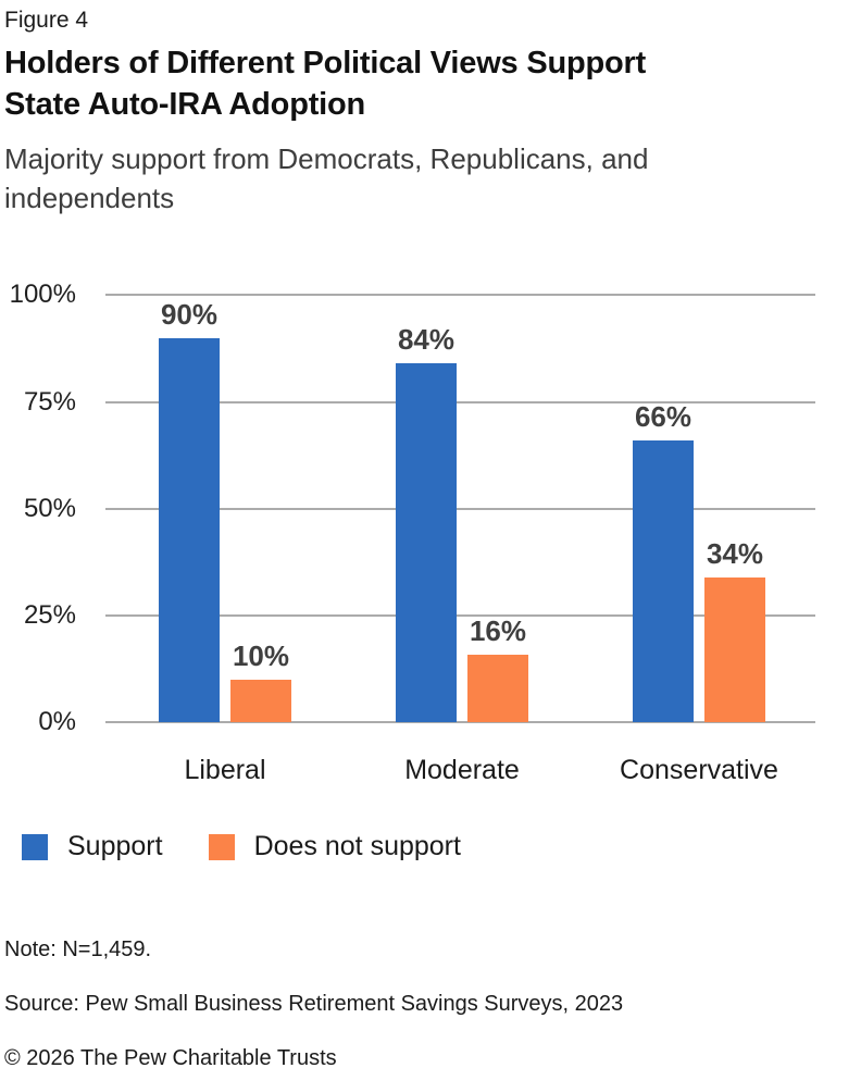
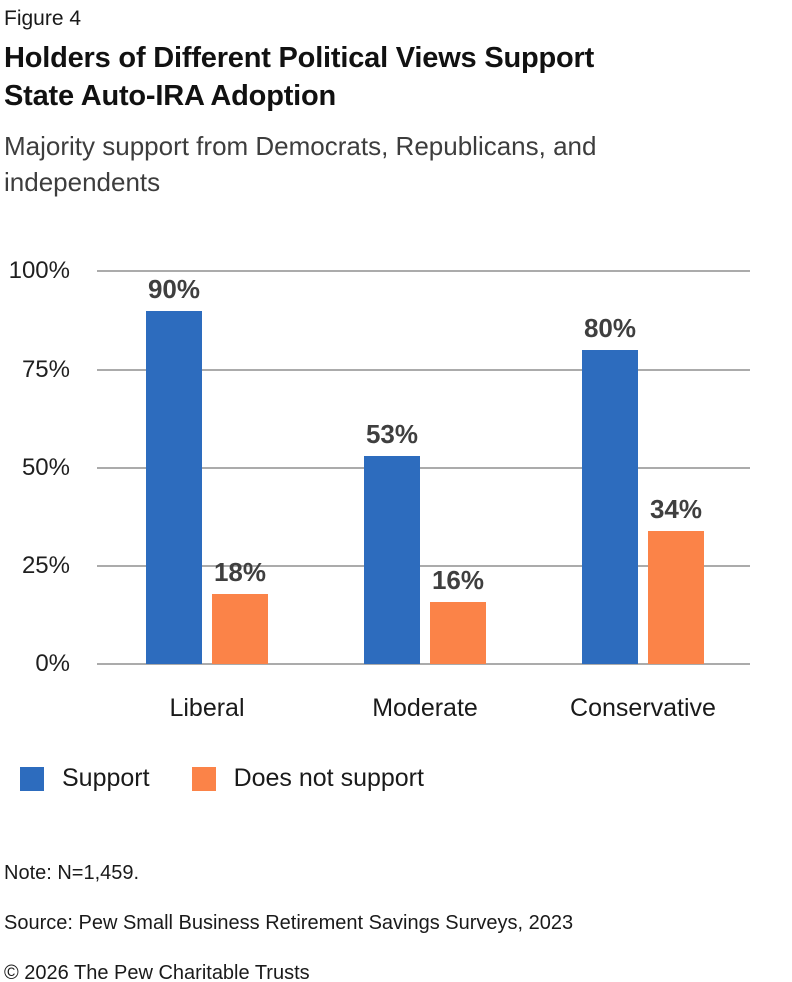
Does not support/Liberal: 10% -> 18%
Support/Moderate: 84% -> 53%
Support/Conservative: 66% -> 80%
